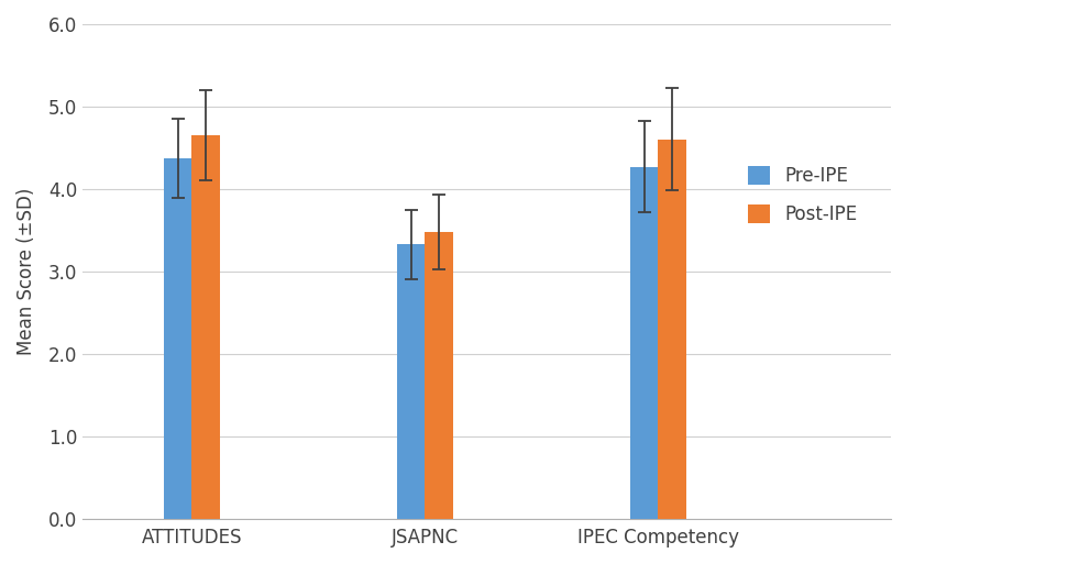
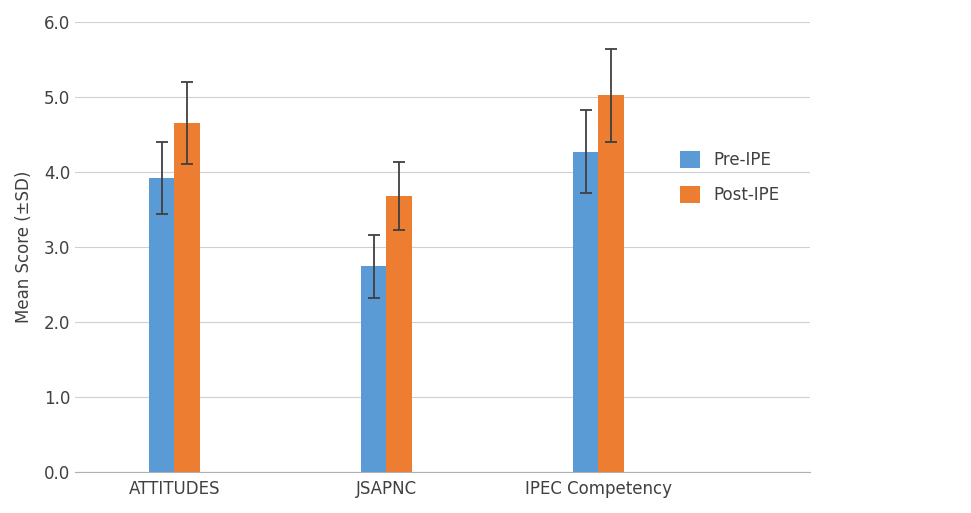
Pre-IPE/ATTITUDES: 4.37 -> 3.92
Pre-IPE/JSAPNC: 3.33 -> 2.74
Post-IPE/JSAPNC: 3.48 -> 3.68
Post-IPE/IPEC Competency: 4.60 -> 5.02
